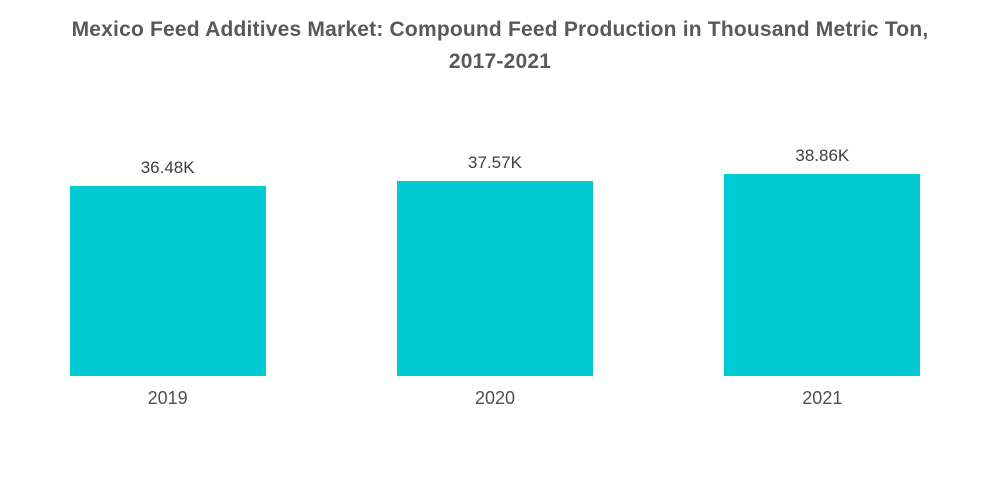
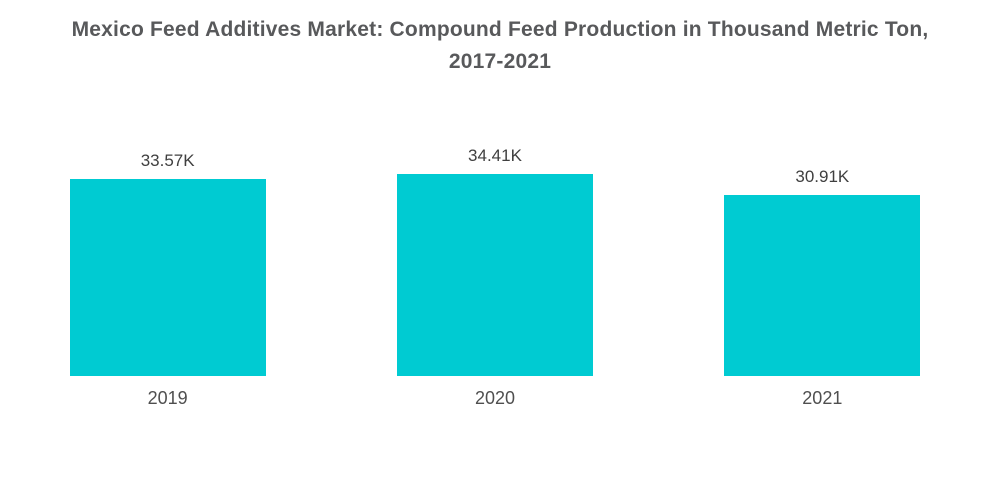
2019: 36.48K -> 33.57K
2020: 37.57K -> 34.41K
2021: 38.86K -> 30.91K
